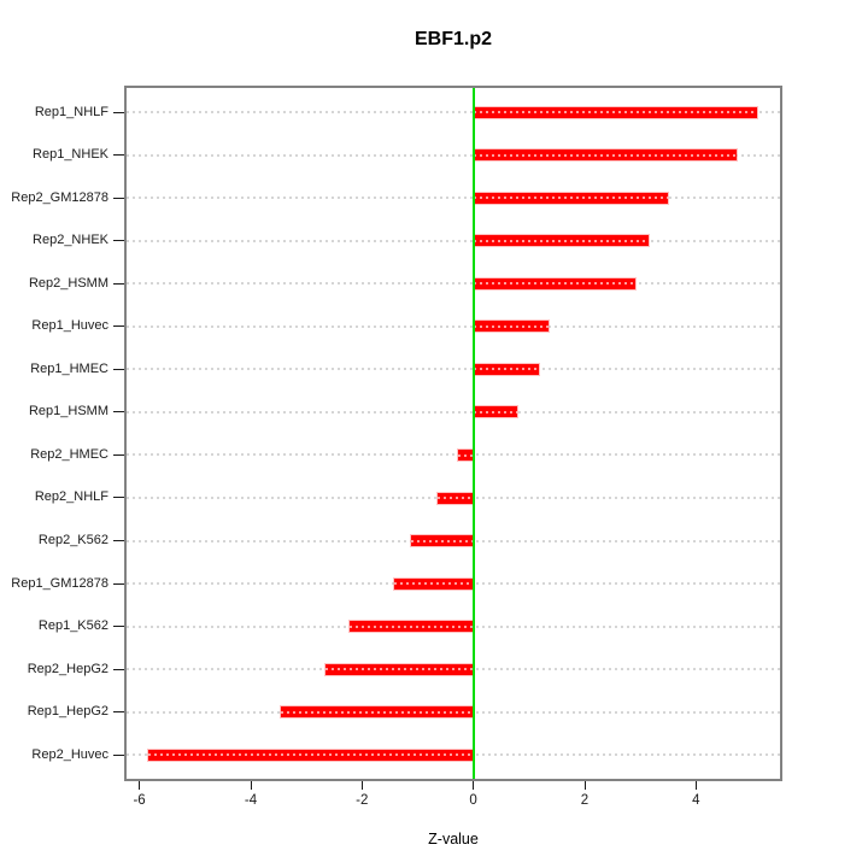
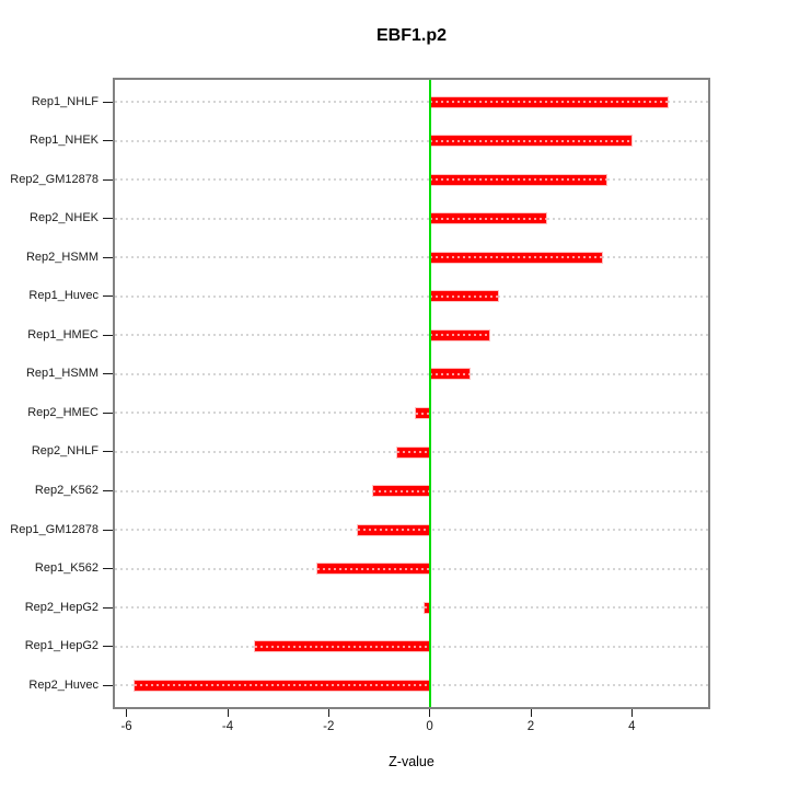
Rep1_NHLF: 5.1 -> 4.7
Rep1_NHEK: 4.7 -> 4.0
Rep2_NHEK: 3.2 -> 2.3
Rep2_HSMM: 2.9 -> 3.4
Rep2_HepG2: -2.6 -> -0.1
